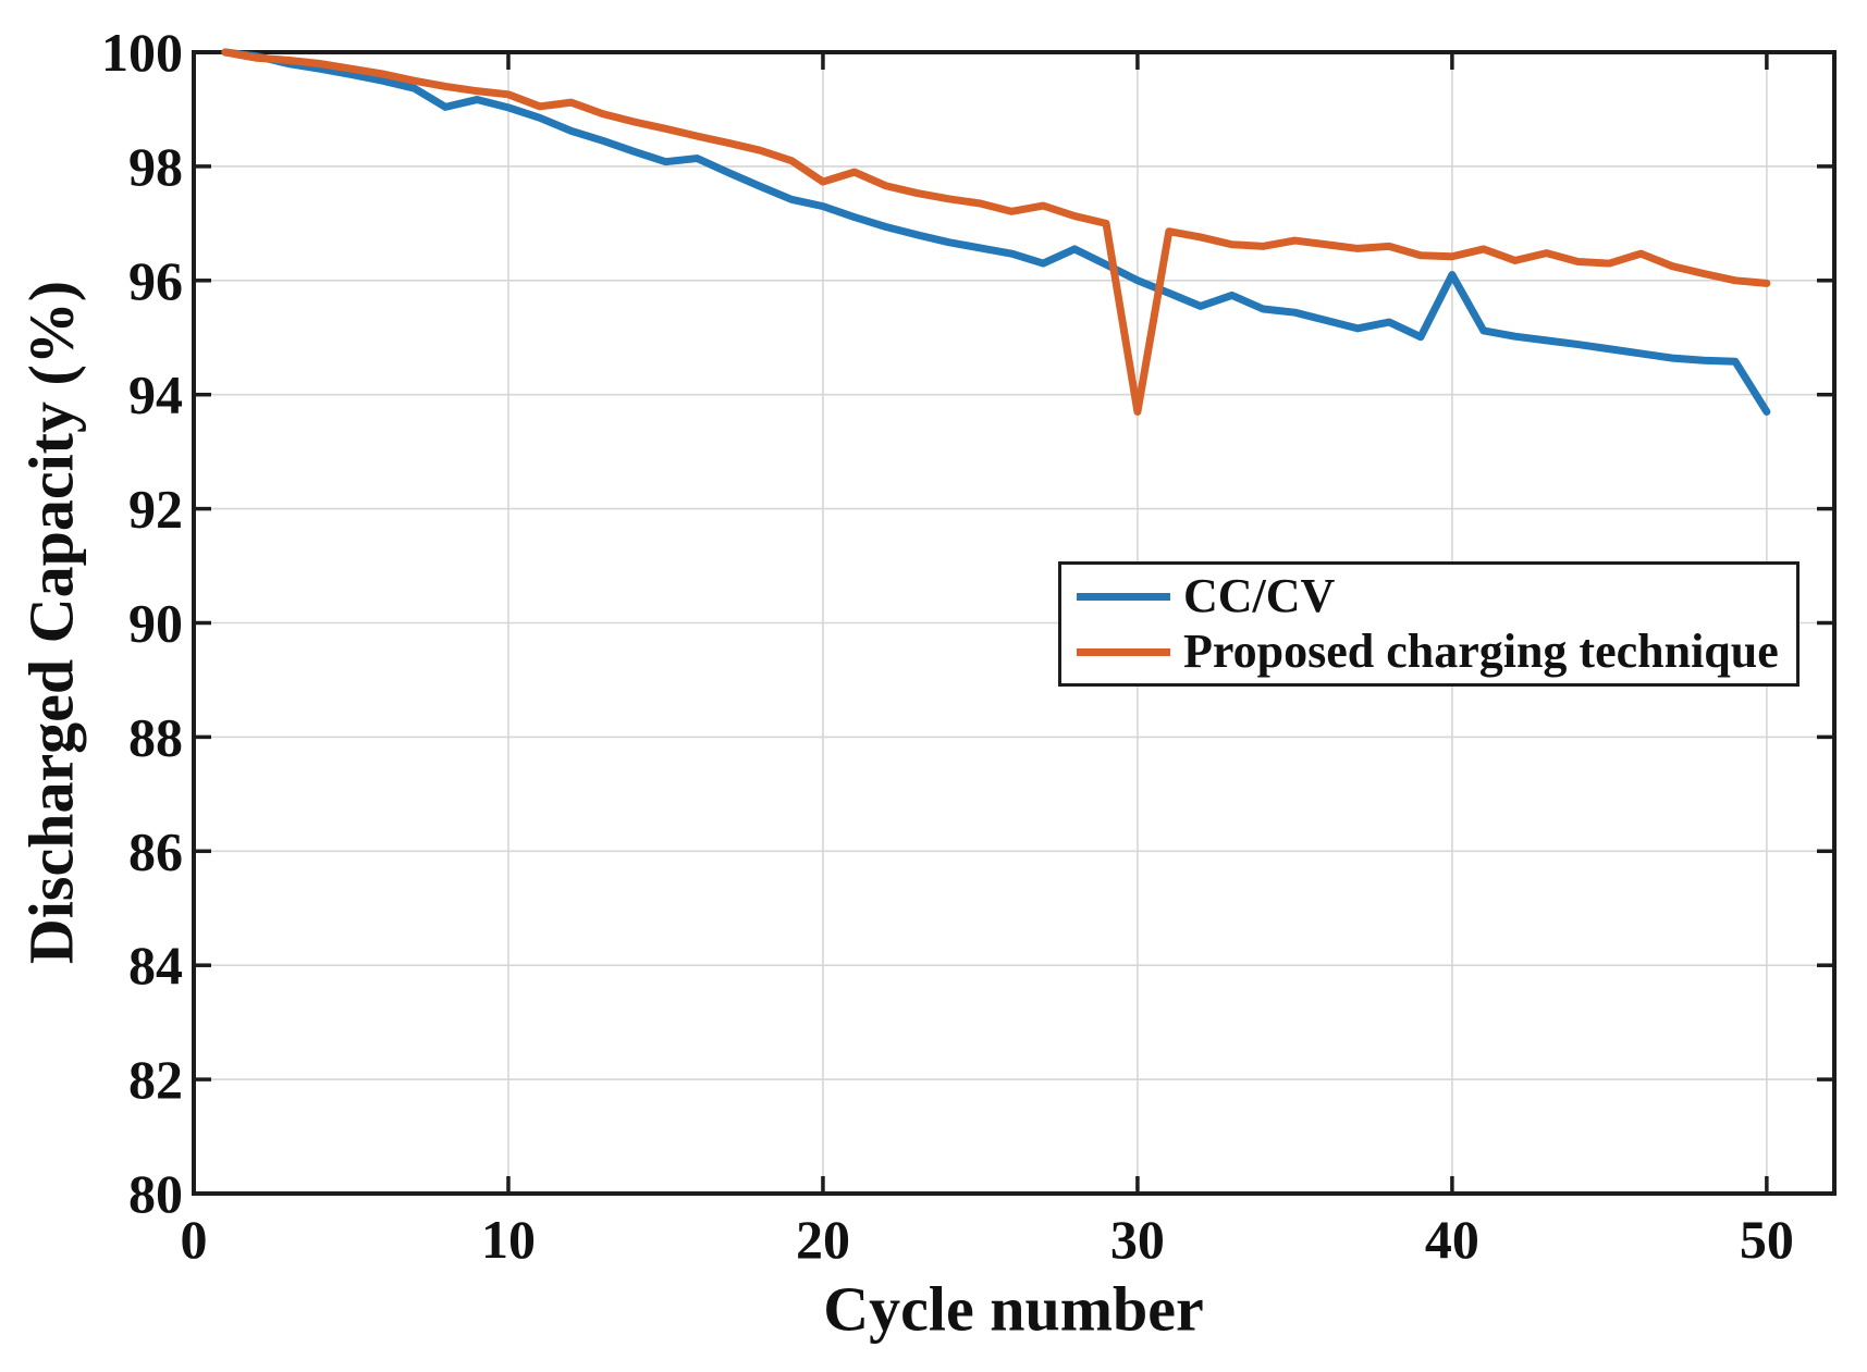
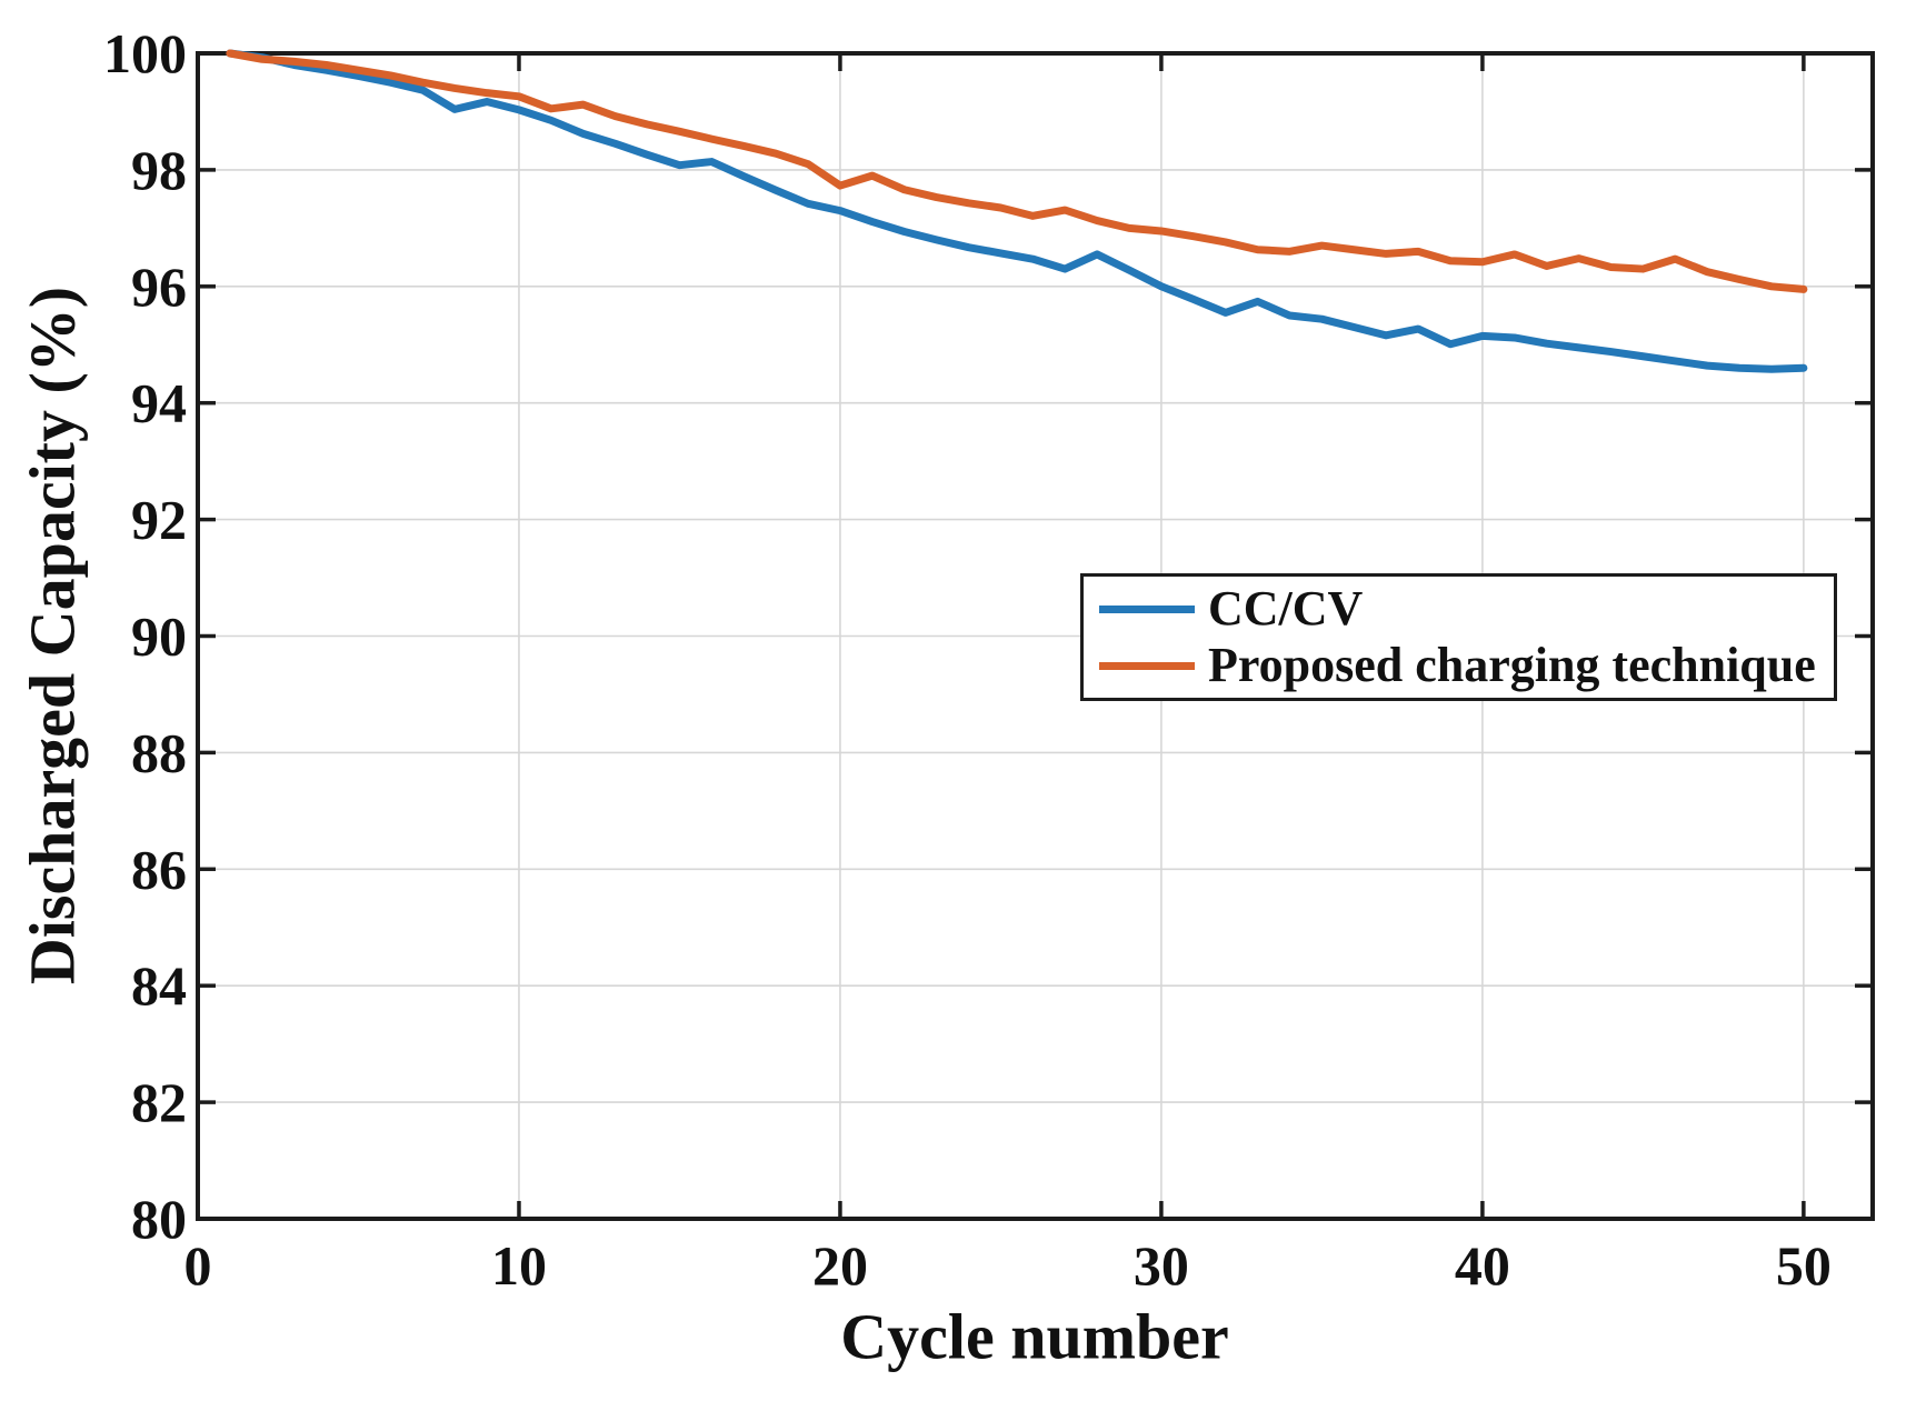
Proposed charging technique/30: 93.7 -> 97.0
CC/CV/40: 96.1 -> 95.2
CC/CV/50: 93.7 -> 94.6
